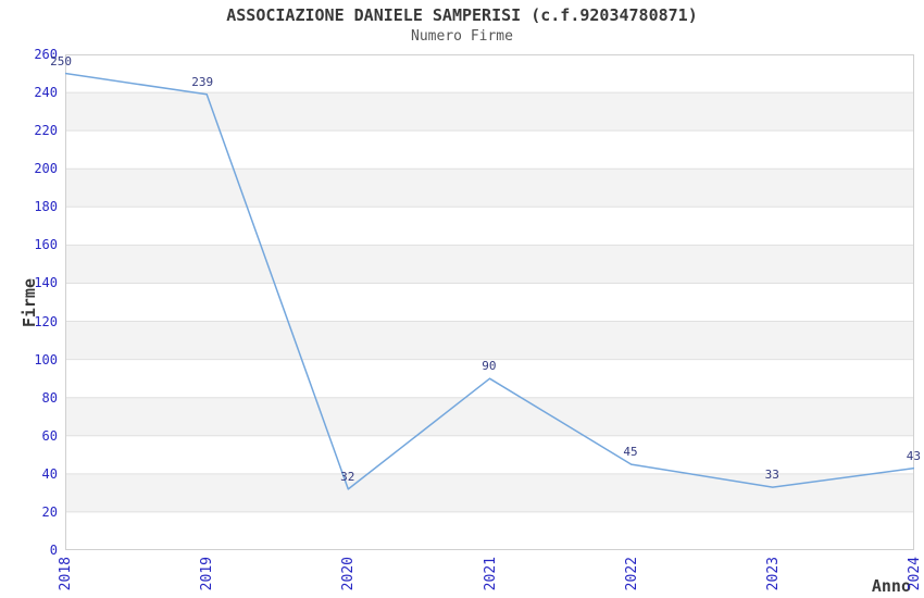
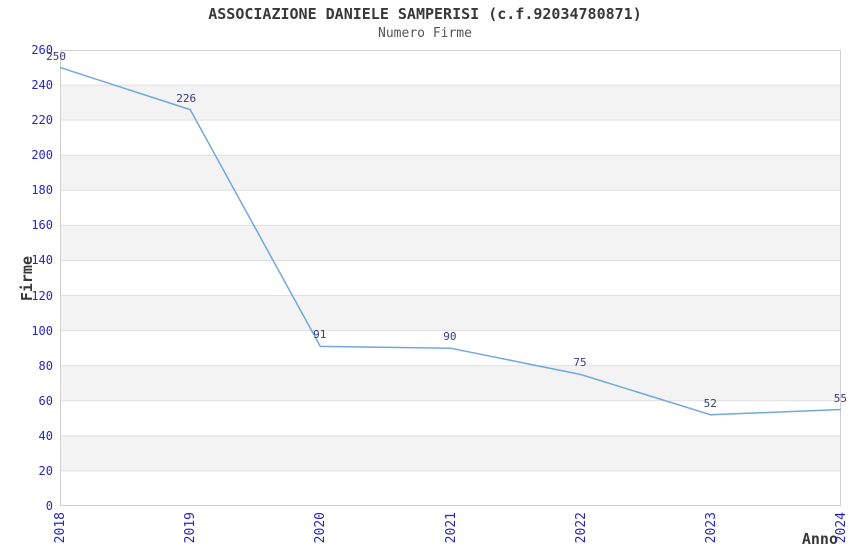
2019: 239 -> 226
2020: 32 -> 91
2022: 45 -> 75
2023: 33 -> 52
2024: 43 -> 55
